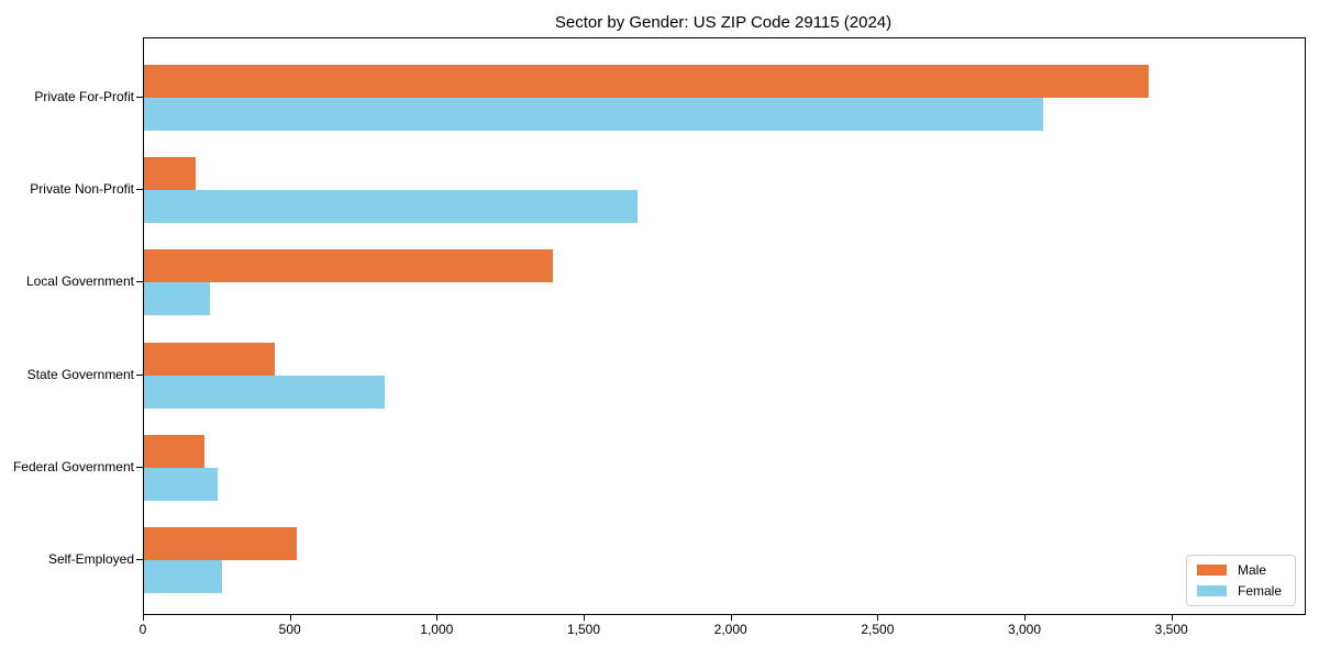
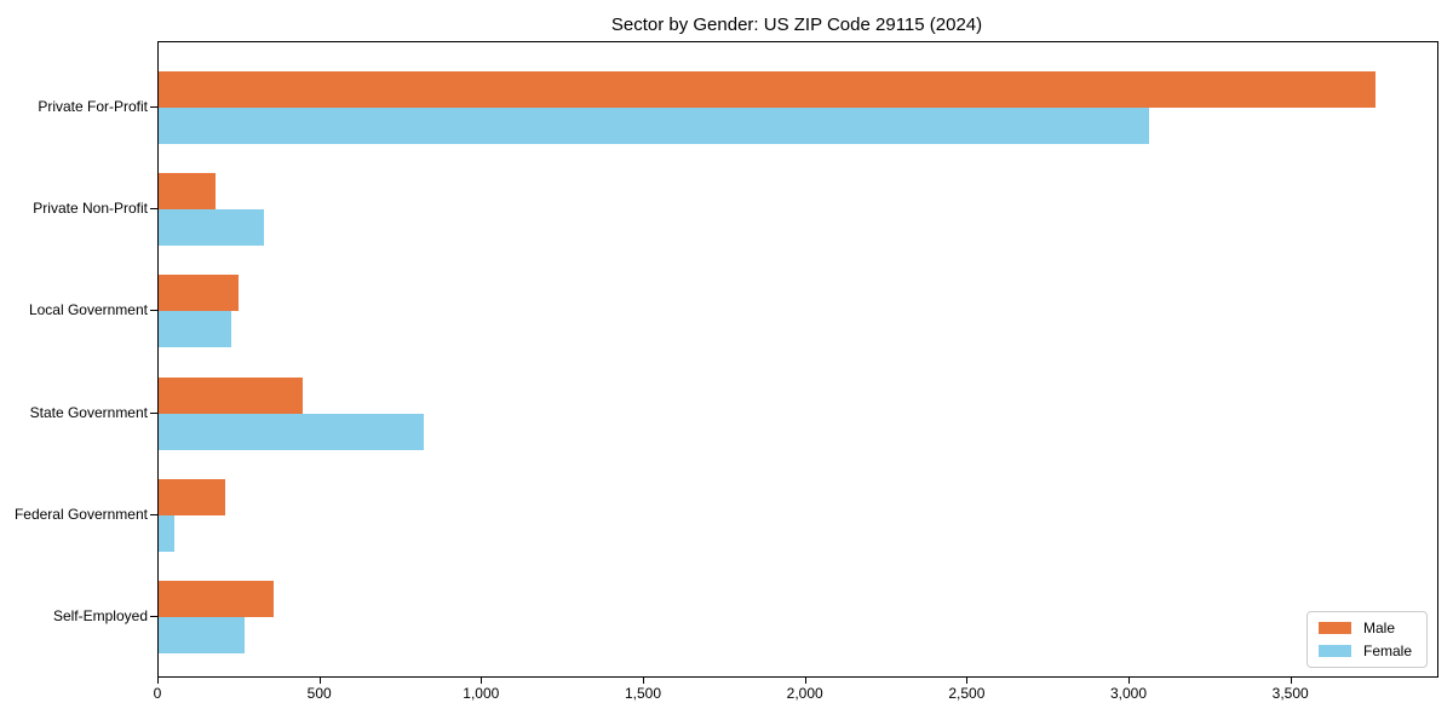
Male/Private For-Profit: 3420 -> 3760
Female/Private Non-Profit: 1680 -> 320
Male/Local Government: 1390 -> 240
Female/Federal Government: 250 -> 50
Male/Self-Employed: 520 -> 360
